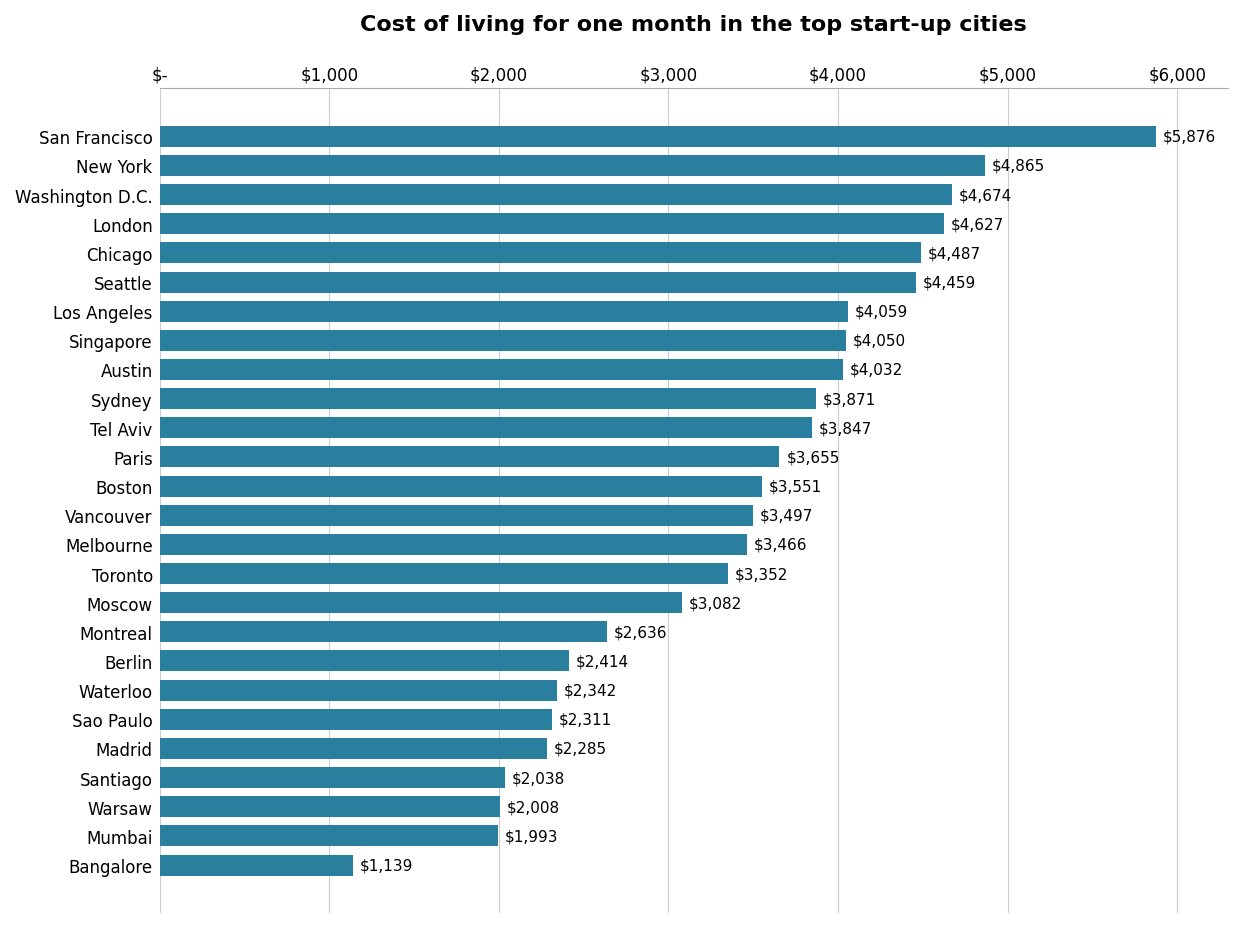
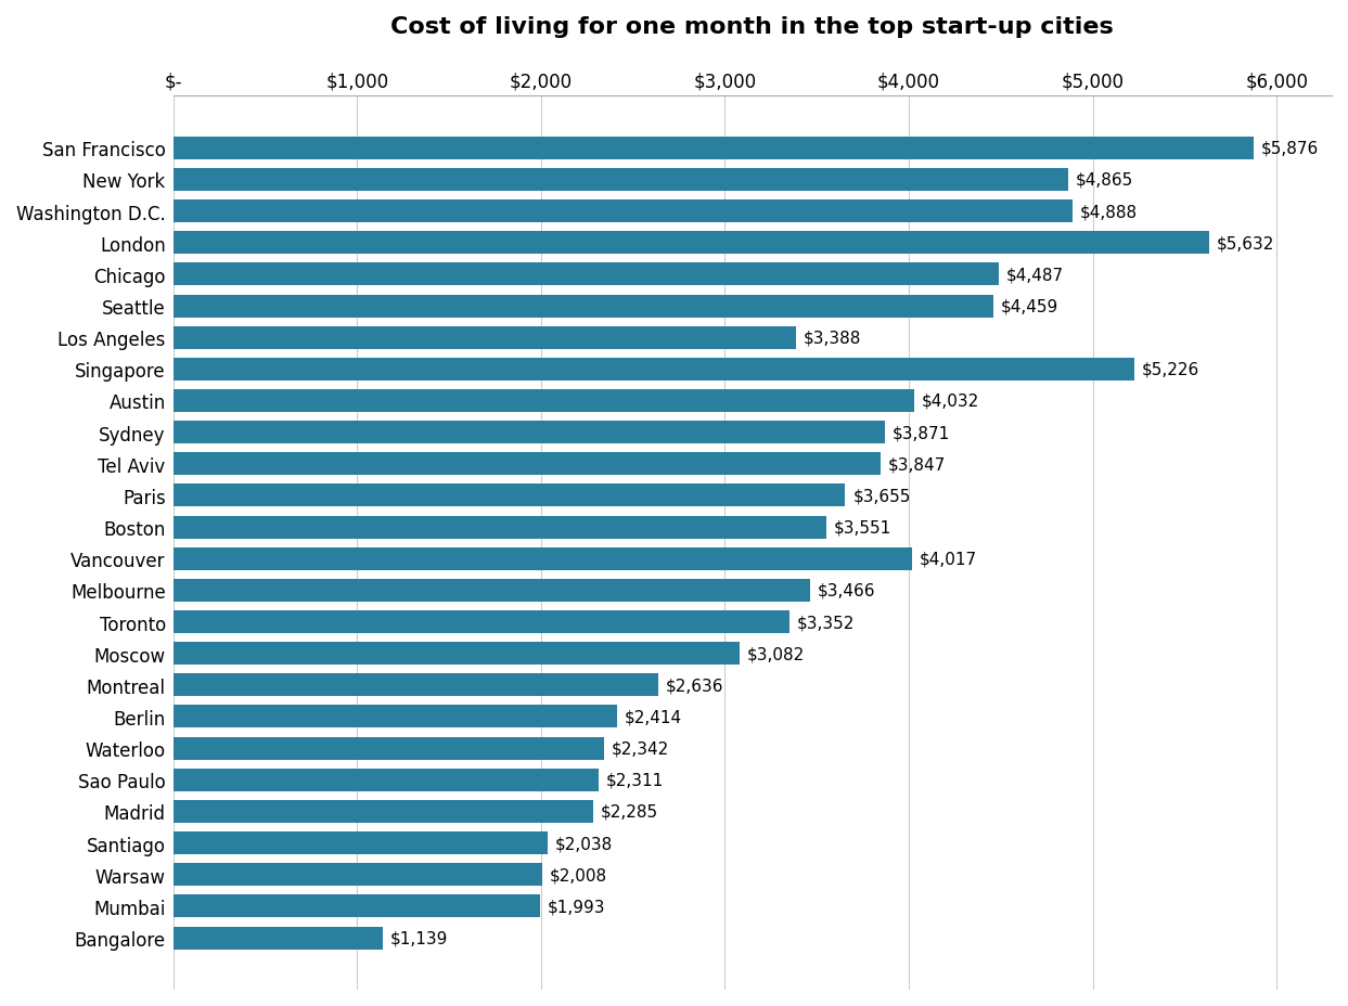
Washington D.C.: $4,674 -> $4,888
London: $4,627 -> $5,632
Los Angeles: $4,059 -> $3,388
Singapore: $4,050 -> $5,226
Vancouver: $3,497 -> $4,017
